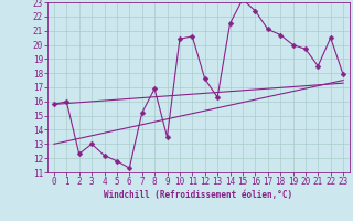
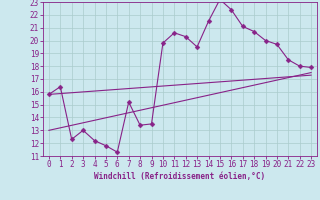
1: 16.0 -> 16.4
8: 16.9 -> 13.4
10: 20.4 -> 19.8
12: 17.6 -> 20.3
13: 16.3 -> 19.5
22: 20.5 -> 18.0
